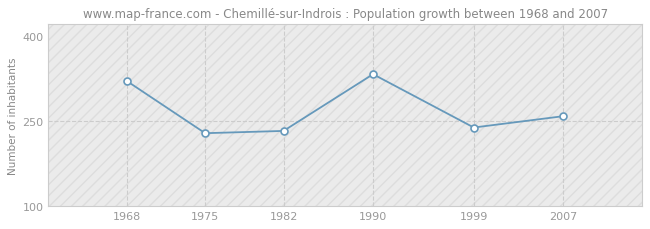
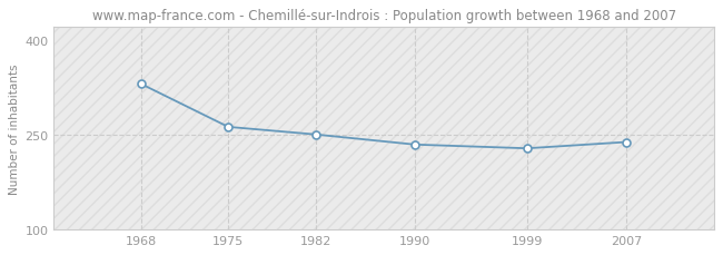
1968: 320 -> 330
1975: 228 -> 262
1982: 232 -> 250
1990: 332 -> 234
1999: 238 -> 228
2007: 258 -> 238
